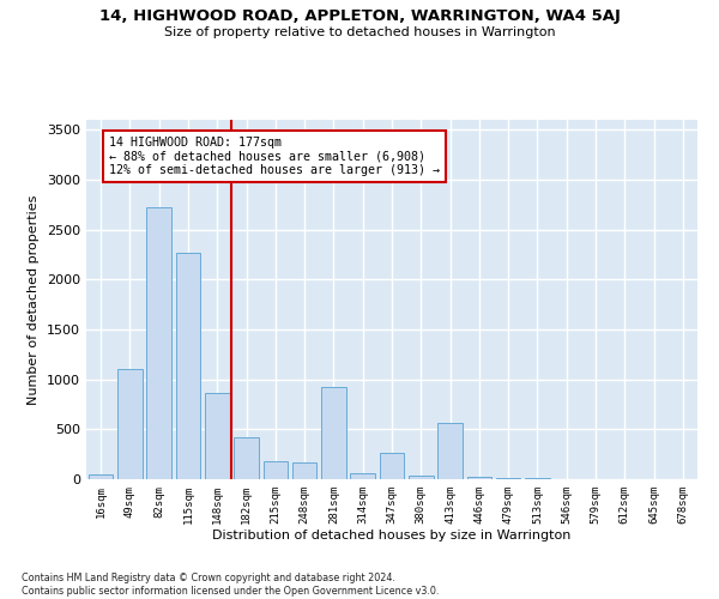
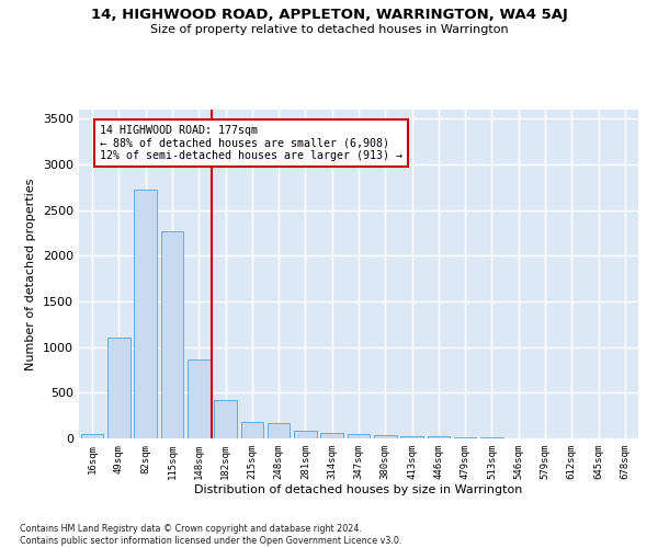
281sqm: 920 -> 90
347sqm: 260 -> 50
413sqm: 560 -> 20
